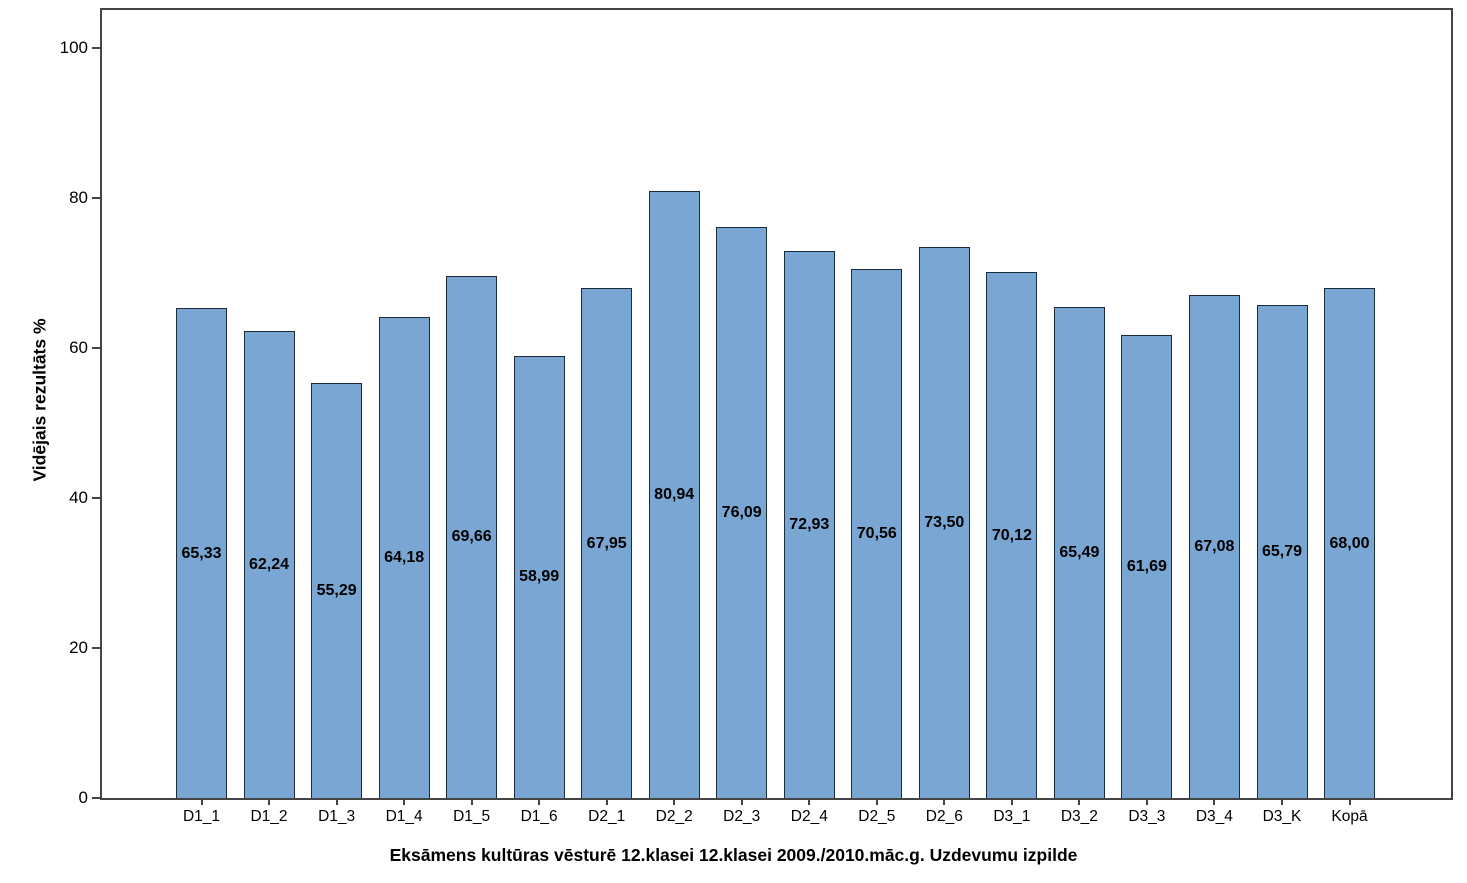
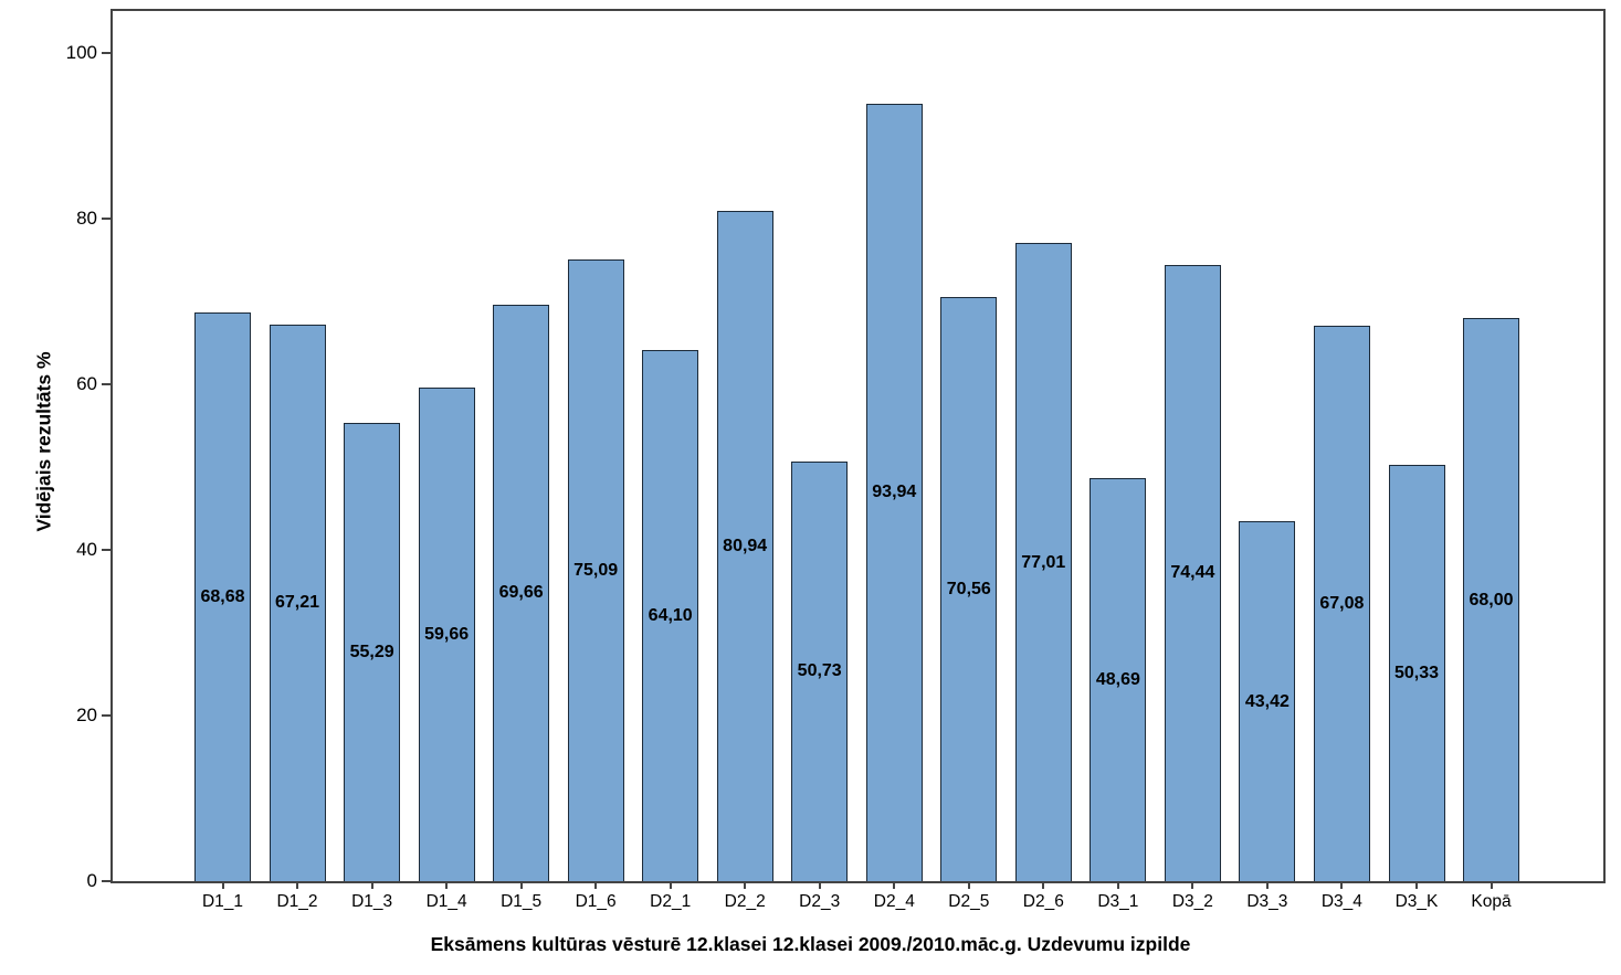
D1_1: 65,33 -> 68,68
D1_2: 62,24 -> 67,21
D1_4: 64,18 -> 59,66
D1_6: 58,99 -> 75,09
D2_1: 67,95 -> 64,10
D2_3: 76,09 -> 50,73
D2_4: 72,93 -> 93,94
D2_6: 73,50 -> 77,01
D3_1: 70,12 -> 48,69
D3_2: 65,49 -> 74,44
D3_3: 61,69 -> 43,42
D3_K: 65,79 -> 50,33
